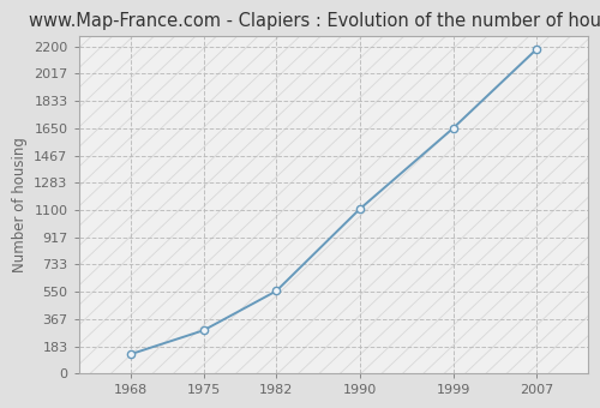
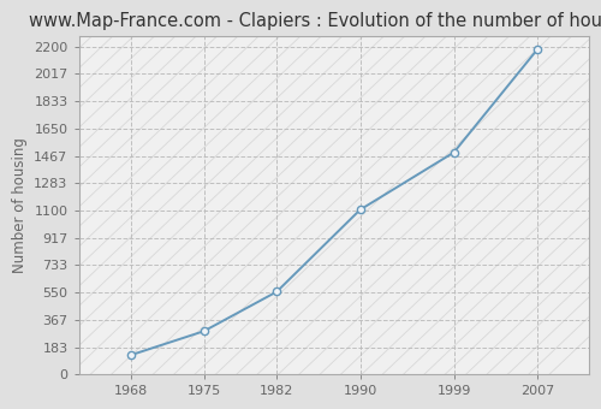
1999: 1650 -> 1490
